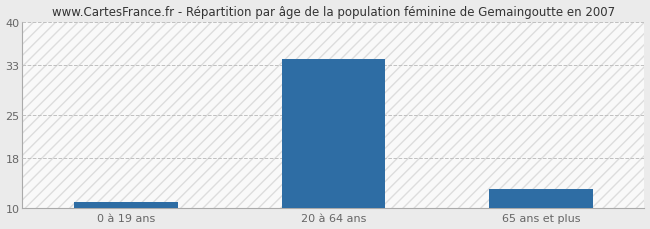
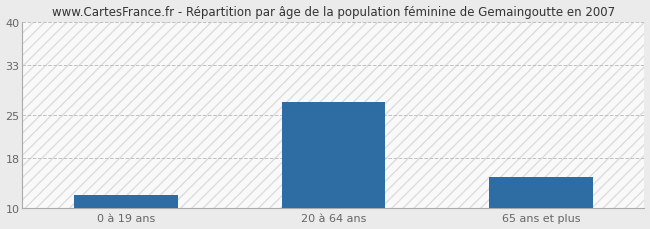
0 à 19 ans: 11 -> 12
20 à 64 ans: 34 -> 27
65 ans et plus: 13 -> 15
